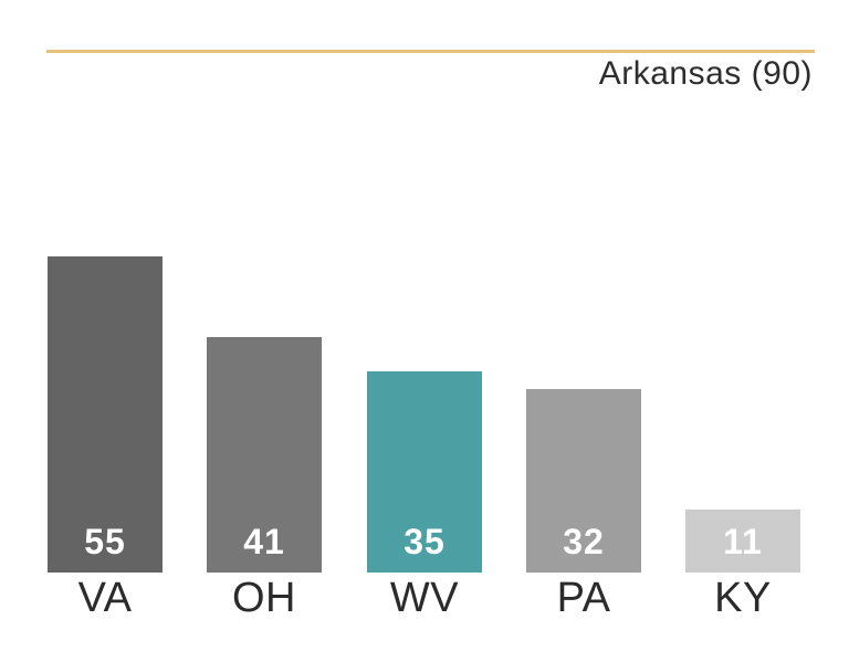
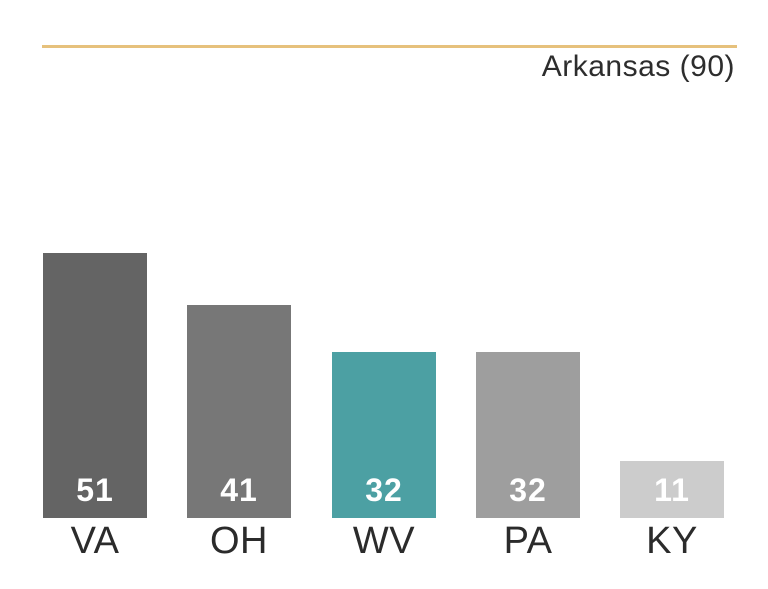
VA: 55 -> 51
WV: 35 -> 32
